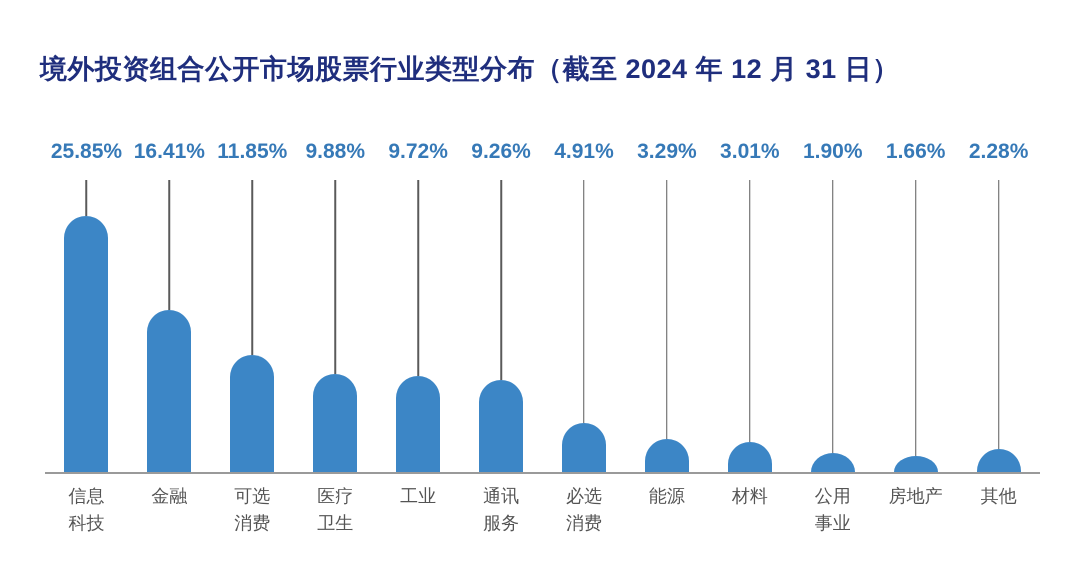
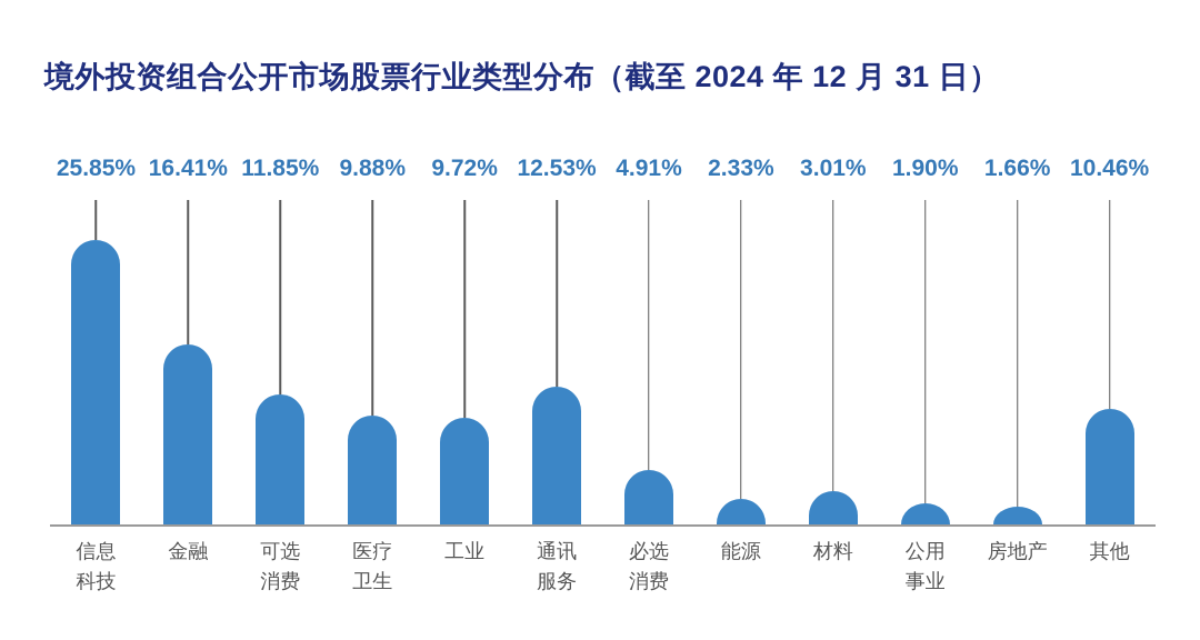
通讯服务: 9.26% -> 12.53%
能源: 3.29% -> 2.33%
其他: 2.28% -> 10.46%
